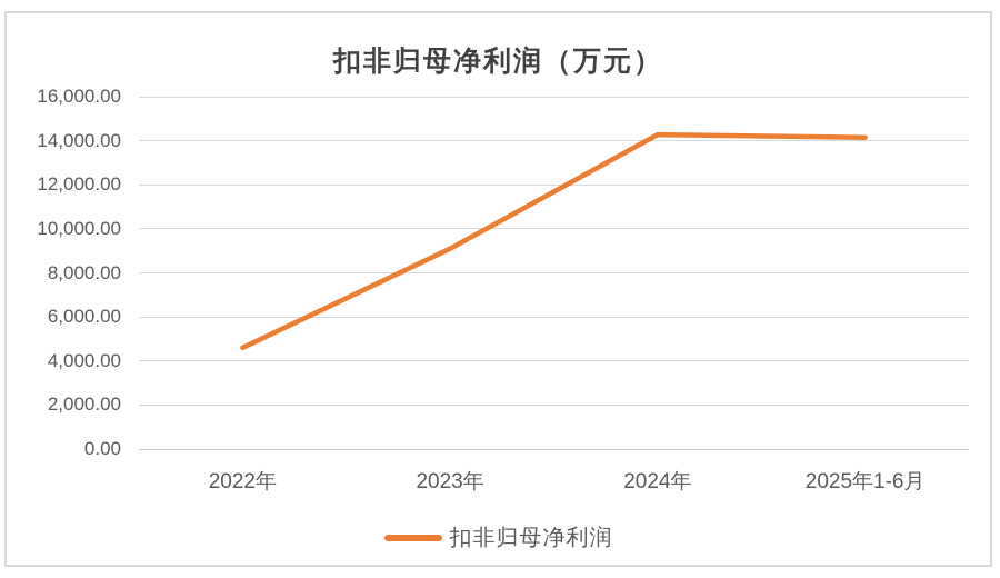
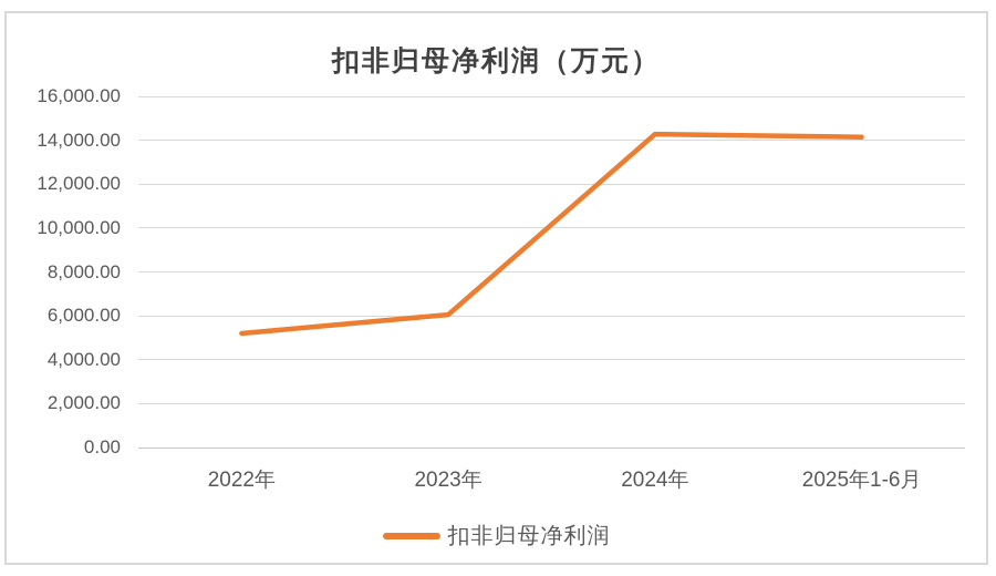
2022年: 4600 -> 5200
2023年: 9100 -> 6000
